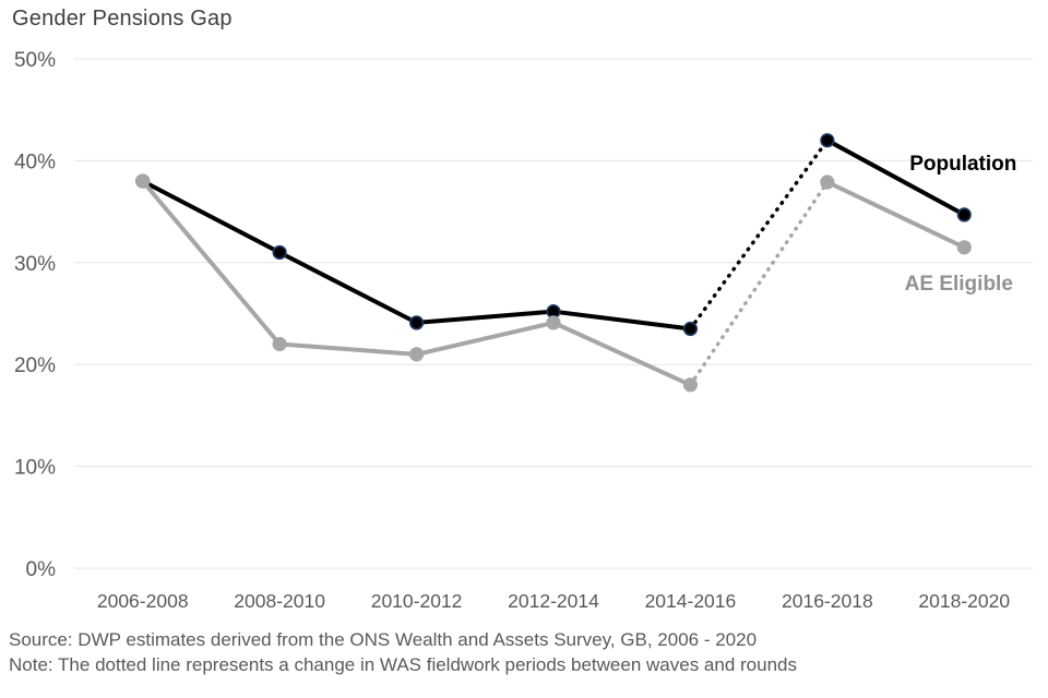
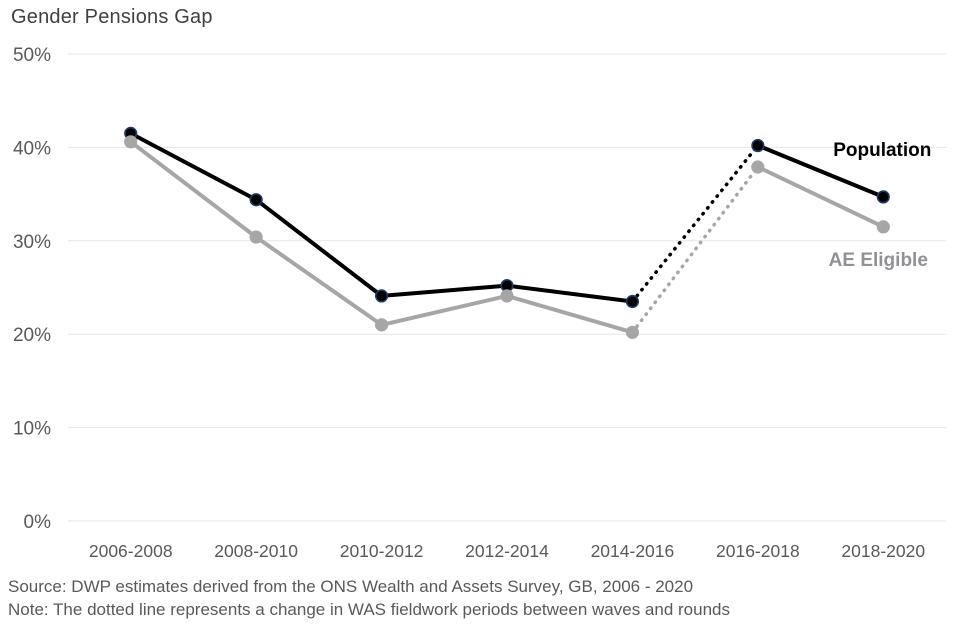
Population/2006-2008: 38% -> 42%
AE Eligible/2006-2008: 38% -> 41%
Population/2008-2010: 31% -> 34%
AE Eligible/2008-2010: 22% -> 30%
AE Eligible/2014-2016: 18% -> 20%
Population/2016-2018: 42% -> 40%
